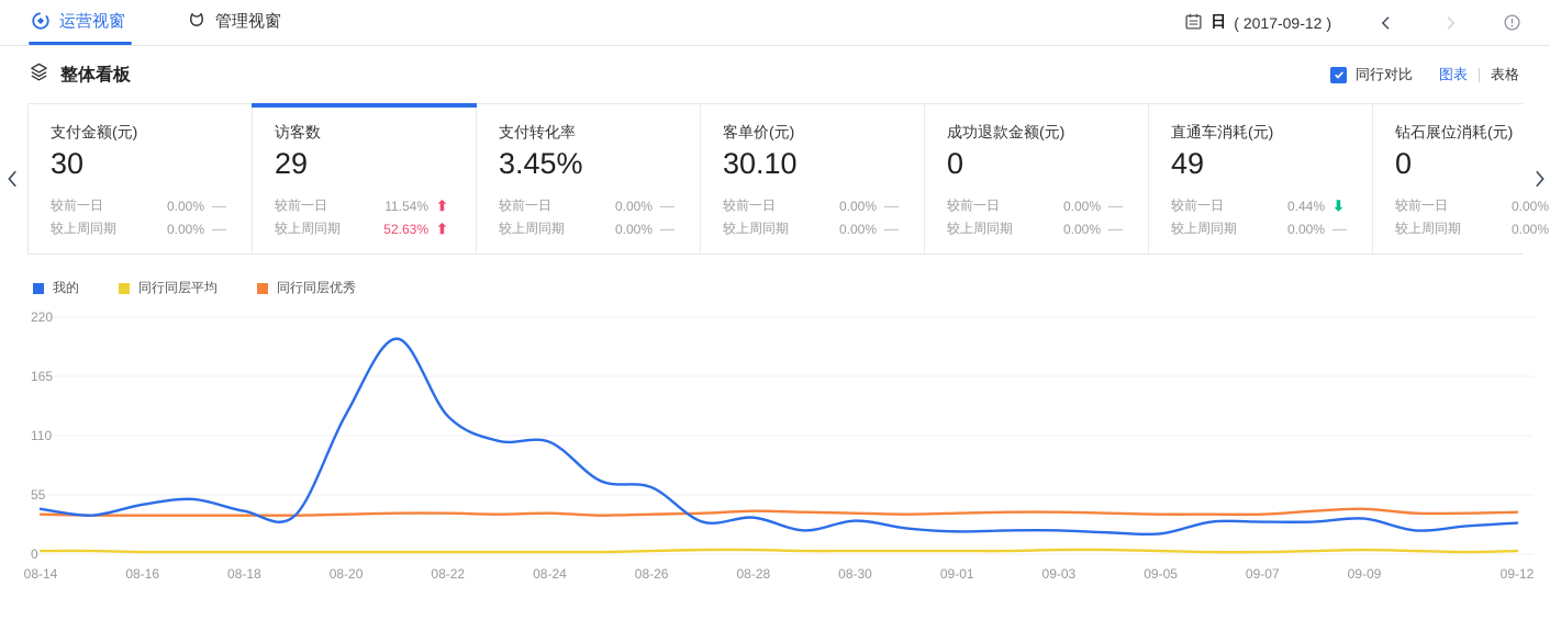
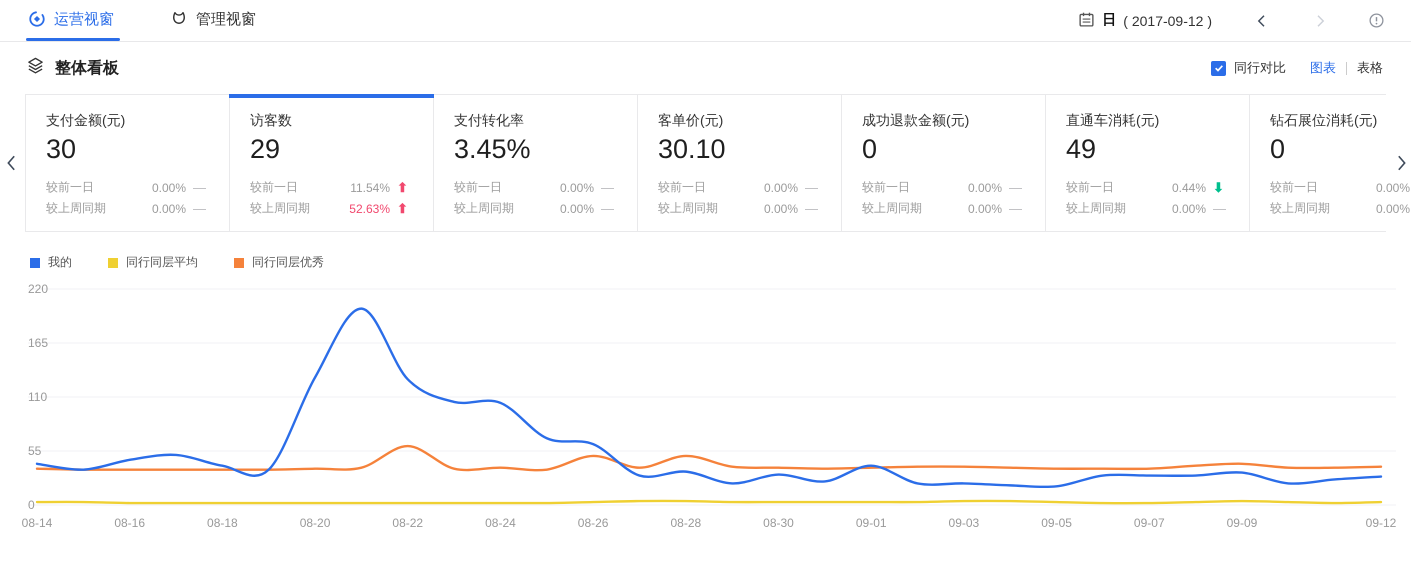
同行同层优秀/08-22: 40 -> 60
同行同层优秀/08-26: 40 -> 50
同行同层优秀/08-28: 40 -> 50
我的/09-01: 20 -> 40
